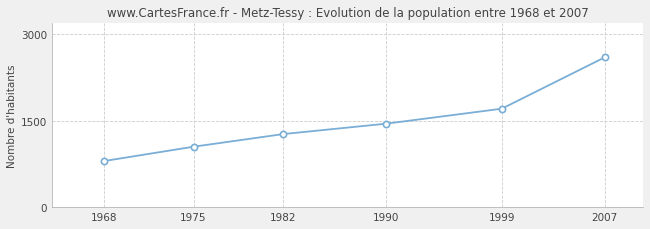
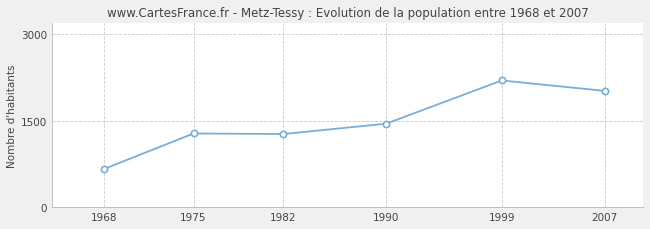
1968: 800 -> 660
1975: 1050 -> 1280
1999: 1710 -> 2200
2007: 2600 -> 2020
